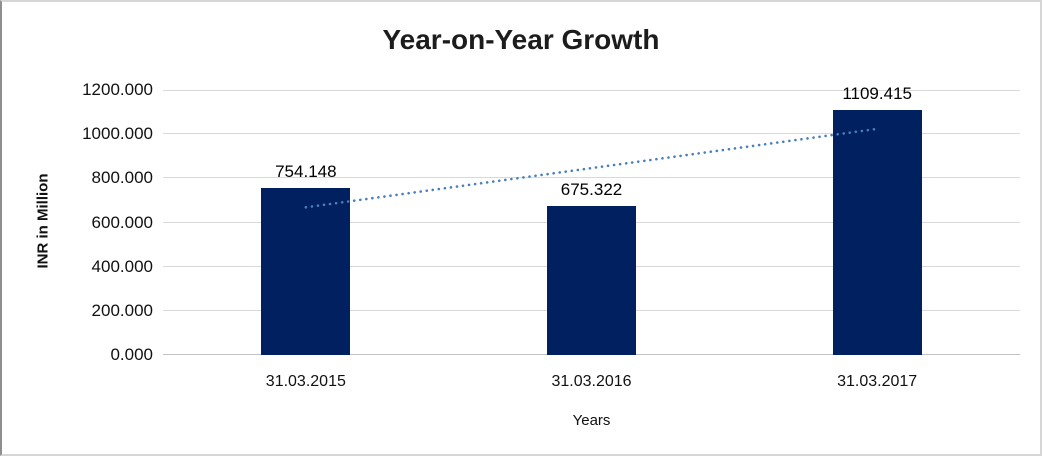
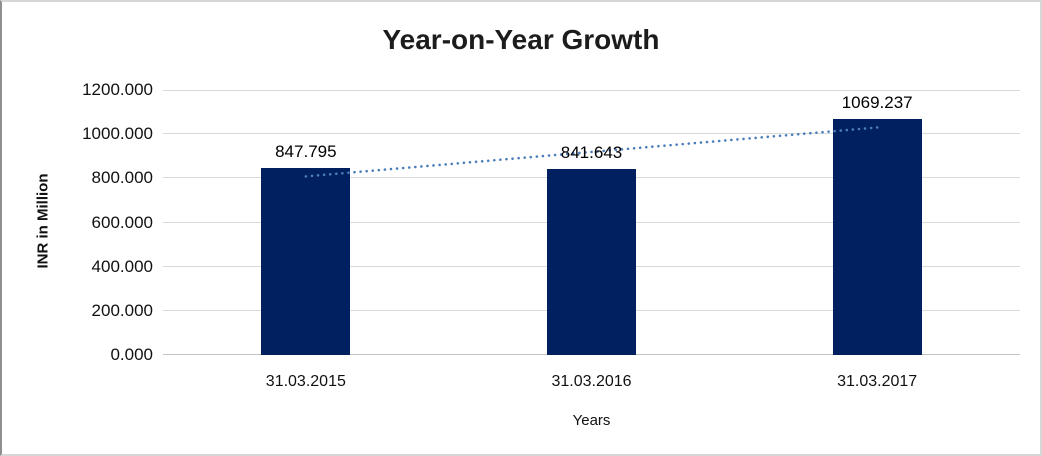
31.03.2015: 754.148 -> 847.795
31.03.2016: 675.322 -> 841.643
31.03.2017: 1109.415 -> 1069.237
